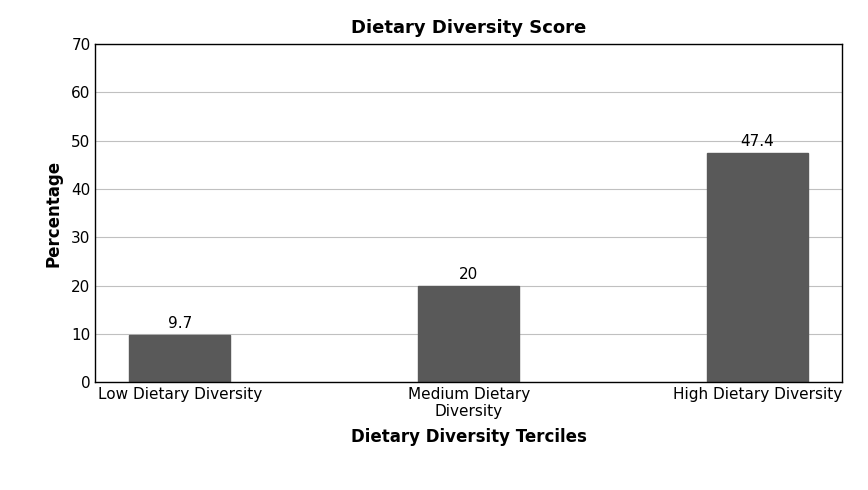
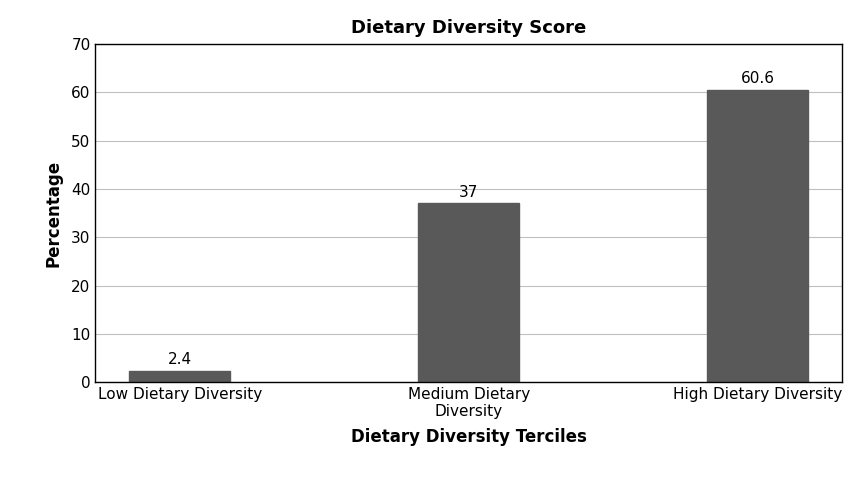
Low Dietary Diversity: 9.7 -> 2.4
Medium Dietary Diversity: 20 -> 37
High Dietary Diversity: 47.4 -> 60.6
